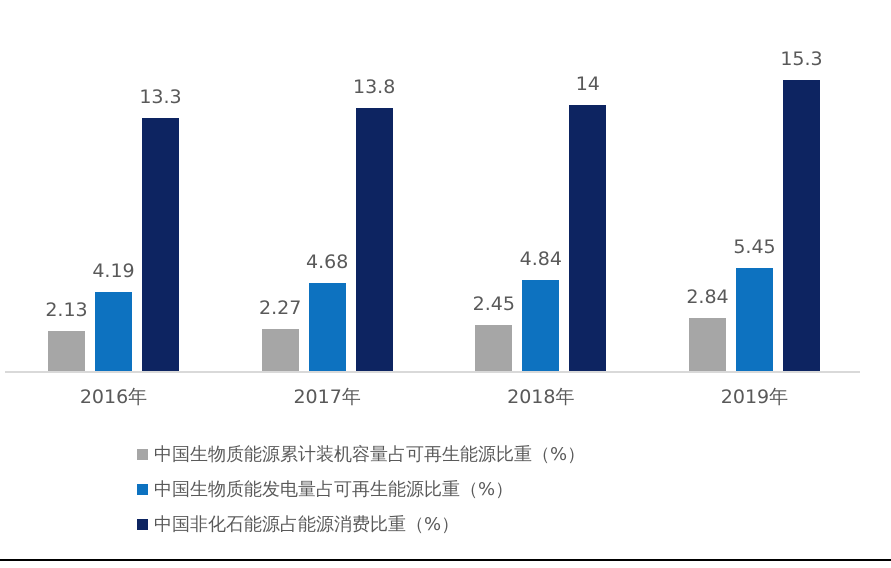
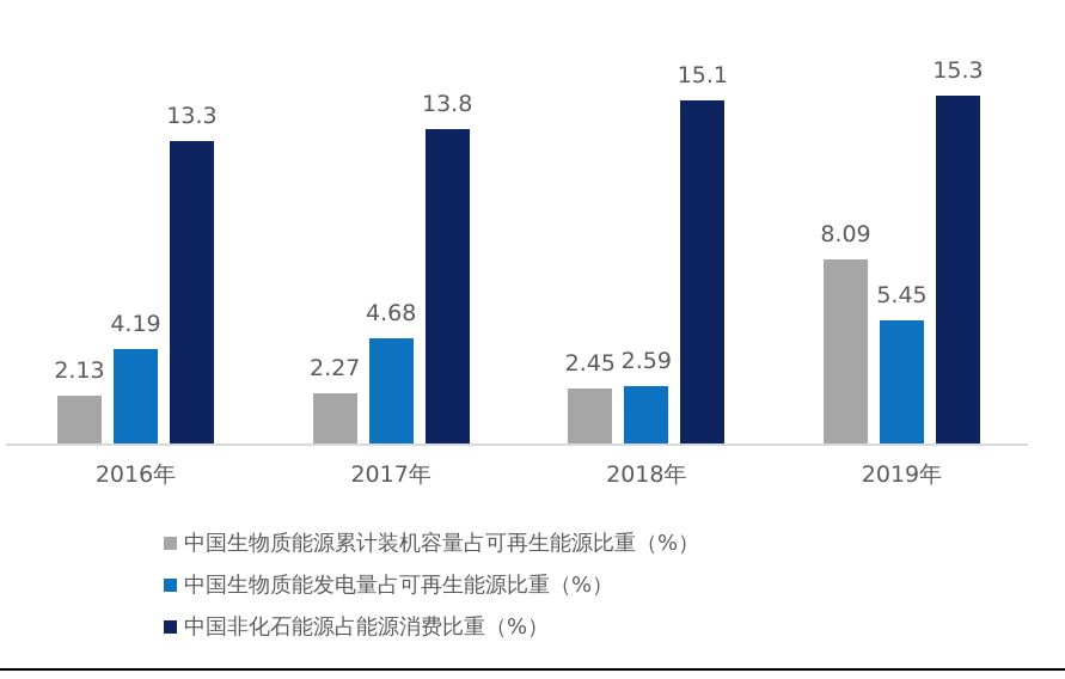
中国生物质能发电量占可再生能源比重（%）/2018年: 4.84 -> 2.59
中国非化石能源占能源消费比重（%）/2018年: 14 -> 15.1
中国生物质能源累计装机容量占可再生能源比重（%）/2019年: 2.84 -> 8.09
